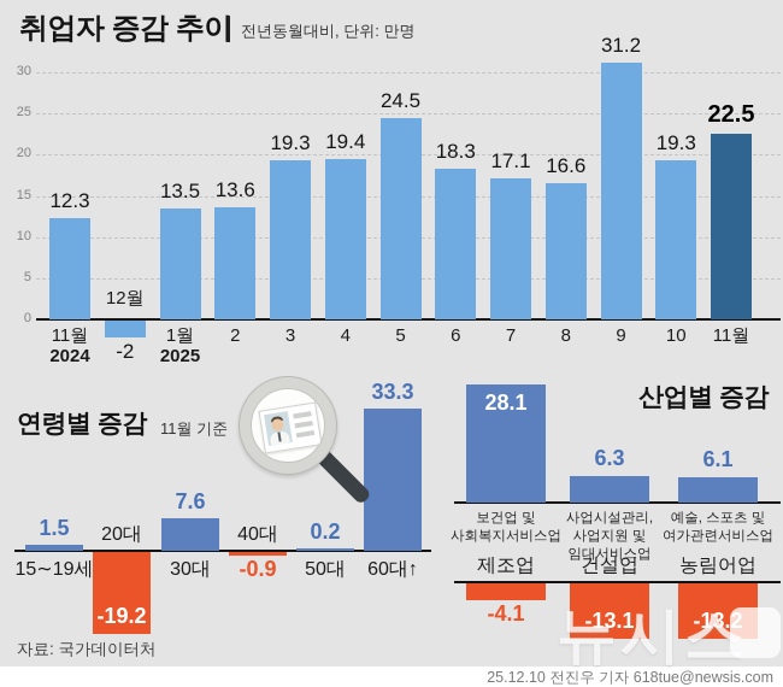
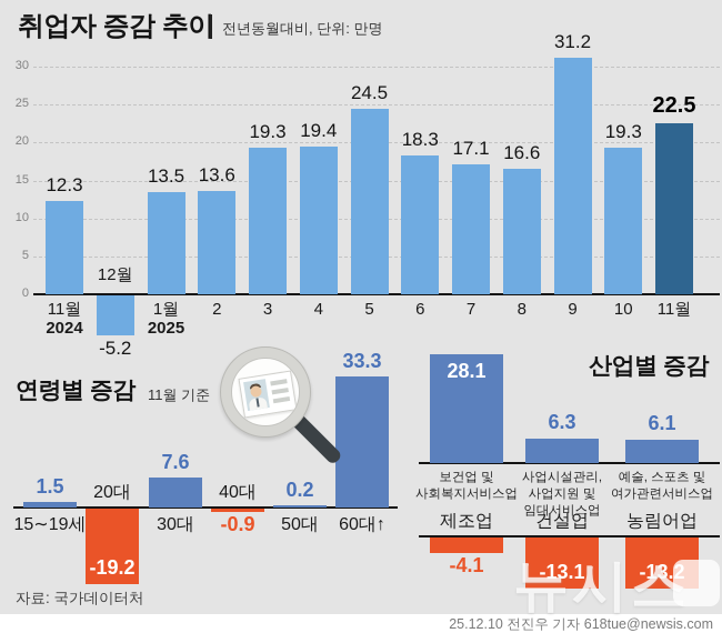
취업자 증감 추이/12월: -2 -> -5.2
